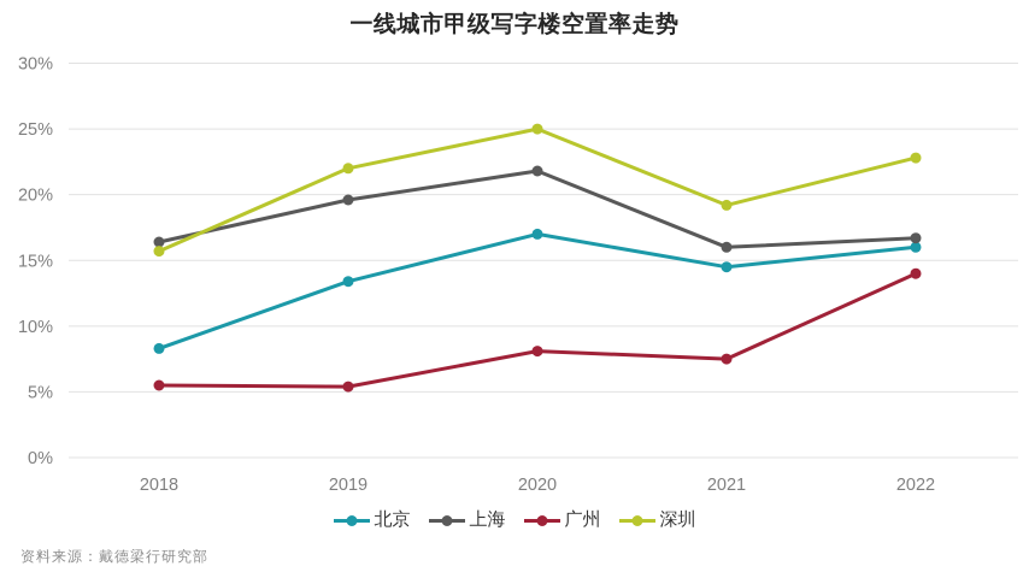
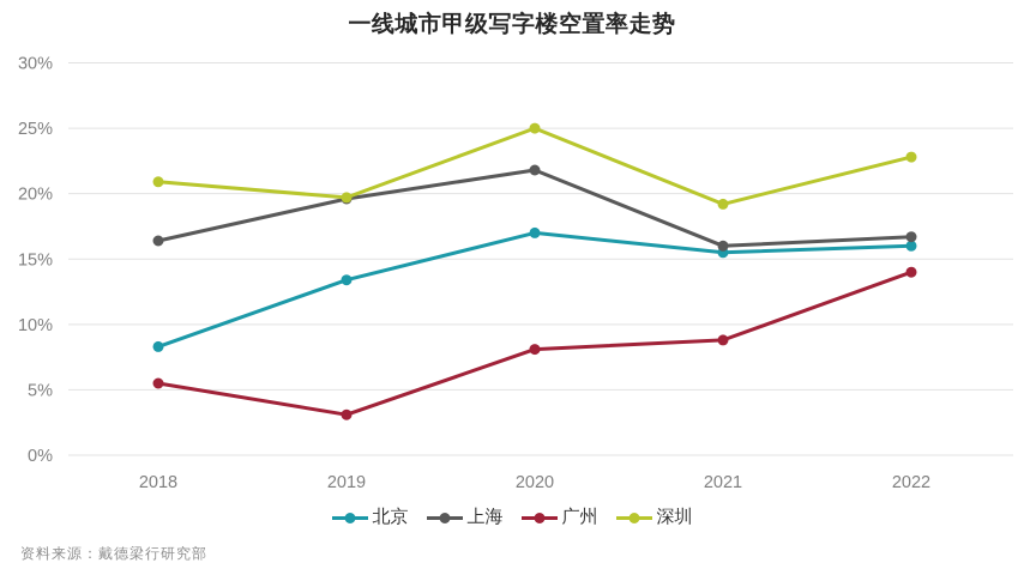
深圳/2018: 15.7% -> 20.9%
广州/2019: 5.4% -> 3.1%
深圳/2019: 22.0% -> 19.7%
北京/2021: 14.5% -> 15.5%
广州/2021: 7.5% -> 8.8%
